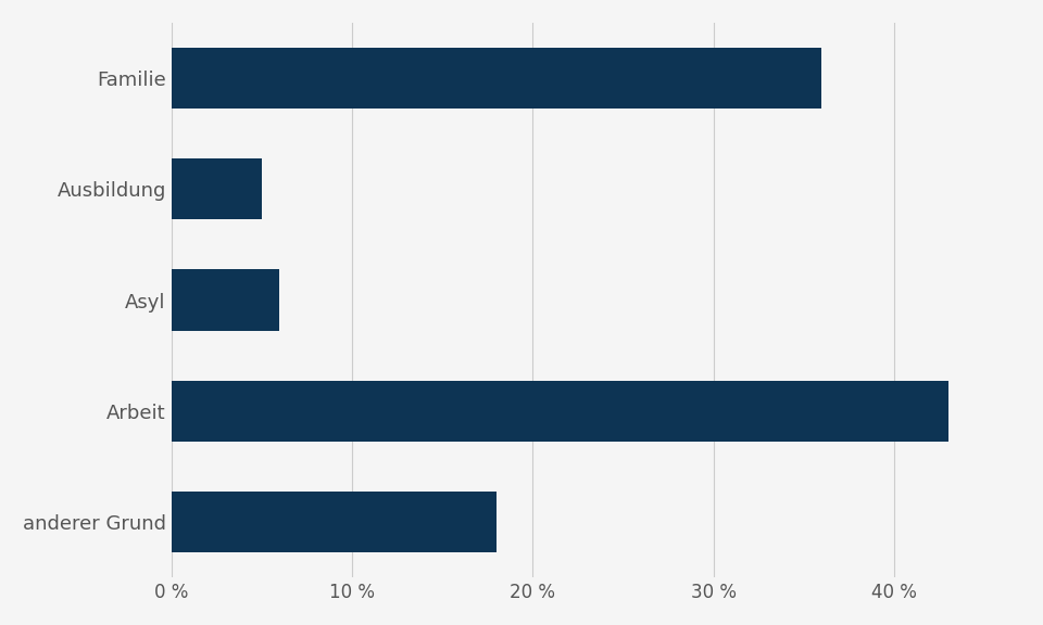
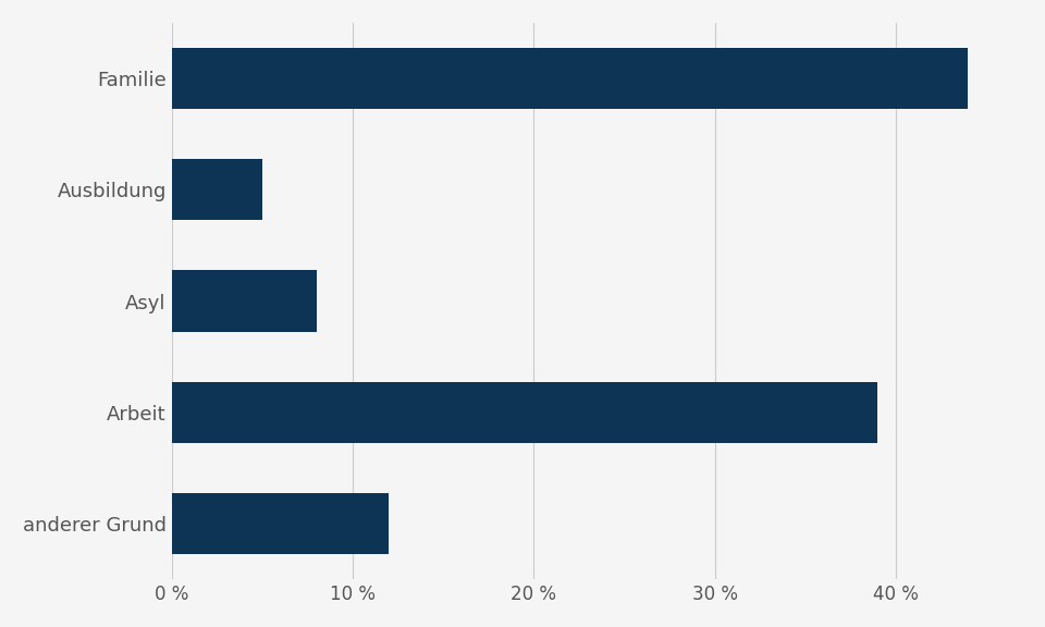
Familie: 36 % -> 44 %
Asyl: 6 % -> 8 %
Arbeit: 43 % -> 39 %
anderer Grund: 18 % -> 12 %
